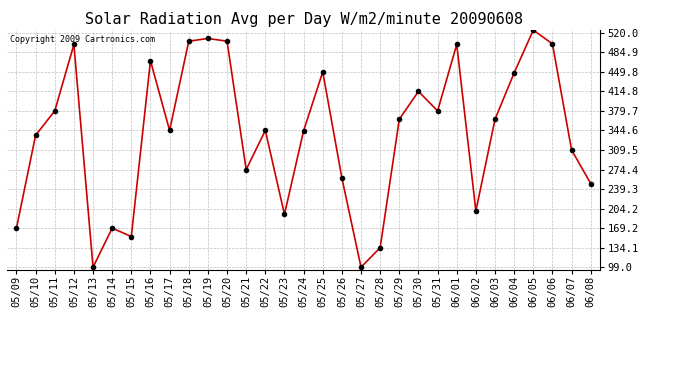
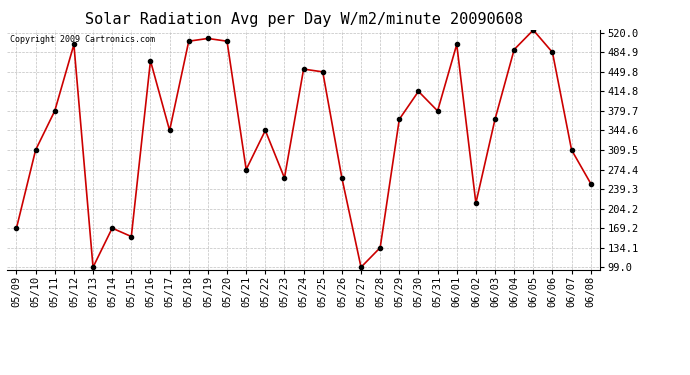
05/10: 336 -> 310
05/23: 194 -> 259
05/24: 344 -> 455
06/02: 200 -> 214
06/04: 448 -> 490
06/06: 500 -> 485
